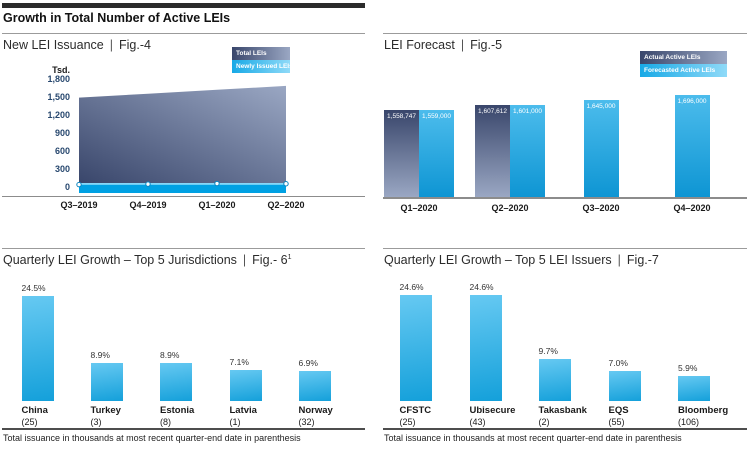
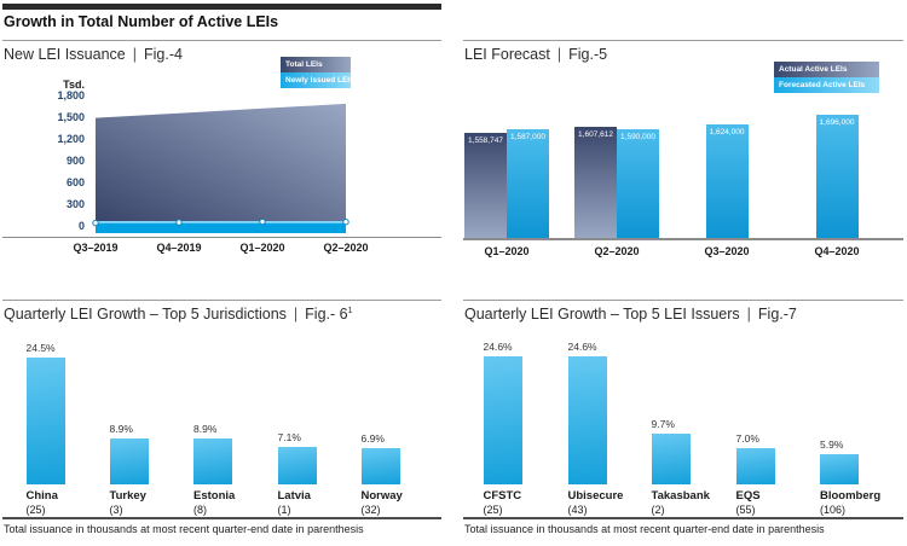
LEI Forecast/Forecasted Active LEIs/Q1–2020: 1,559,000 -> 1,587,000
LEI Forecast/Forecasted Active LEIs/Q2–2020: 1,601,000 -> 1,590,000
LEI Forecast/Forecasted Active LEIs/Q3–2020: 1,645,000 -> 1,624,000
